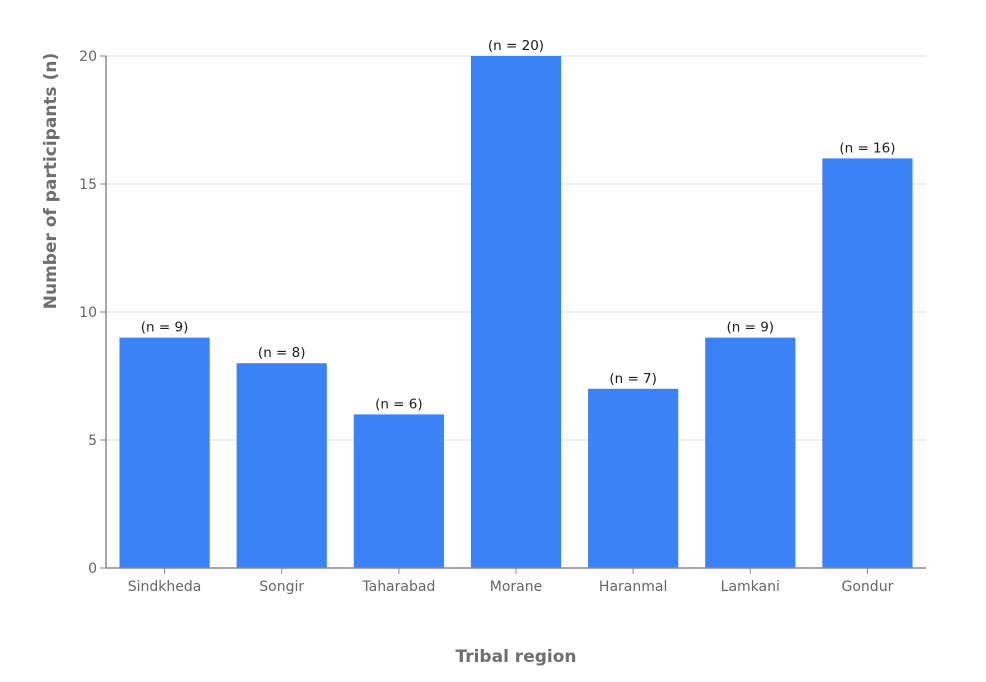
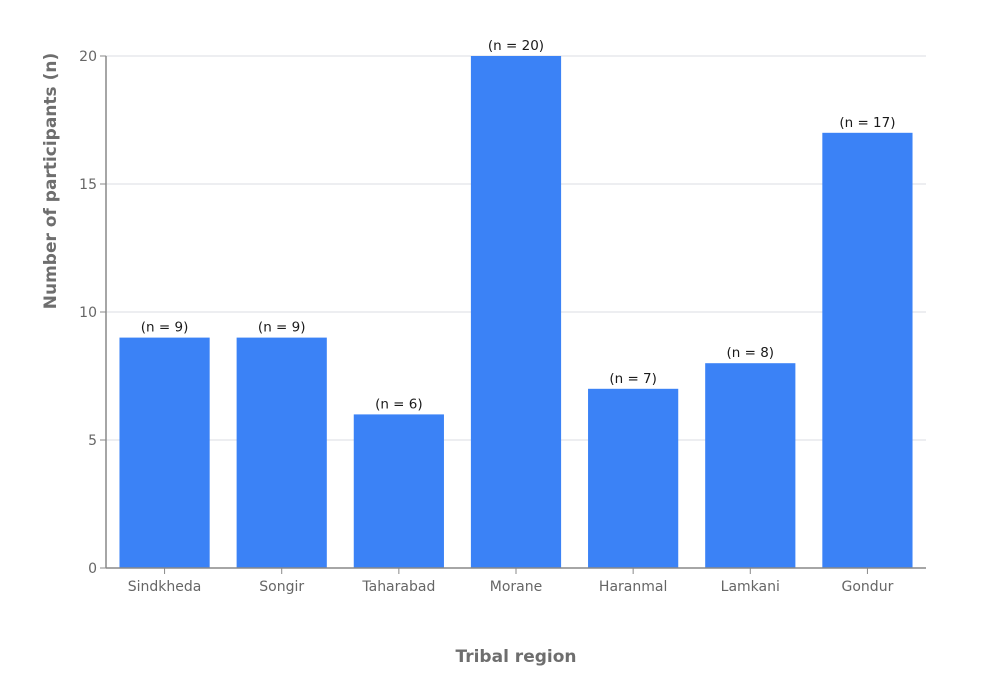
Songir: 8 -> 9
Lamkani: 9 -> 8
Gondur: 16 -> 17
